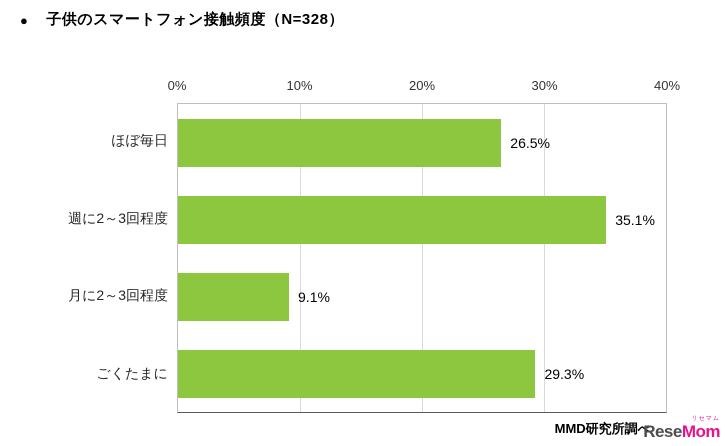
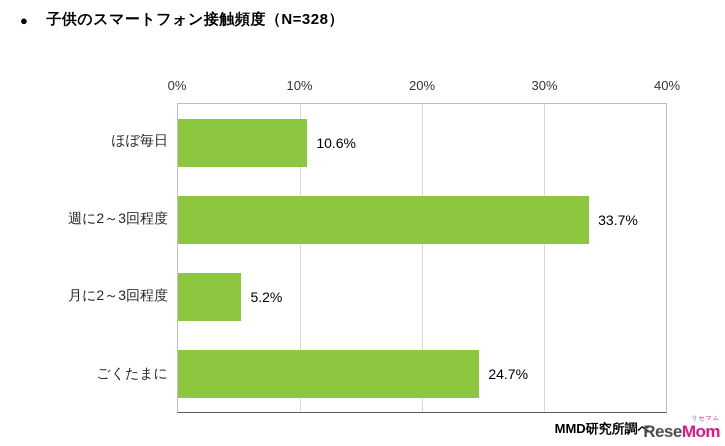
ほぼ毎日: 26.5% -> 10.6%
週に2～3回程度: 35.1% -> 33.7%
月に2～3回程度: 9.1% -> 5.2%
ごくたまに: 29.3% -> 24.7%
